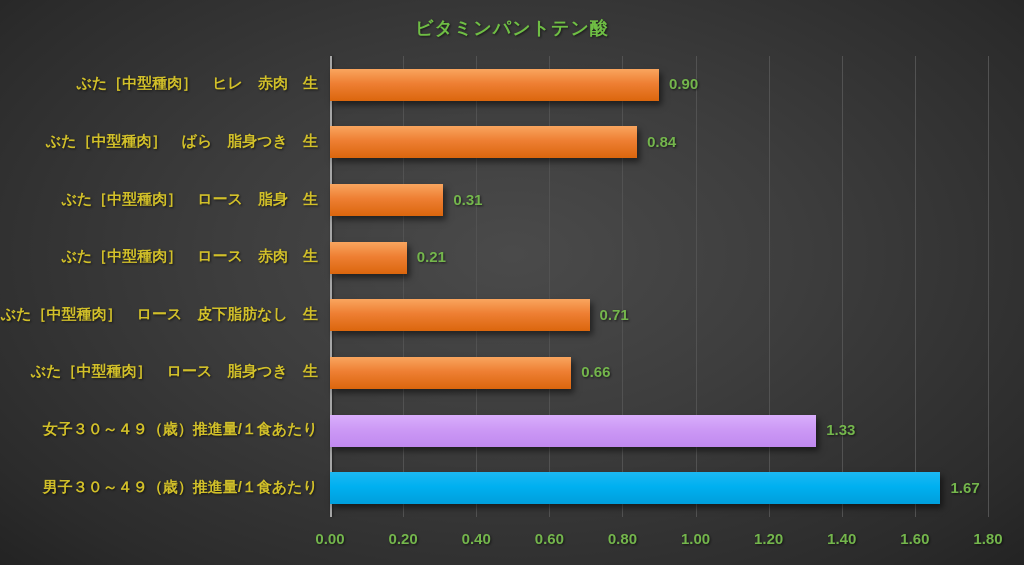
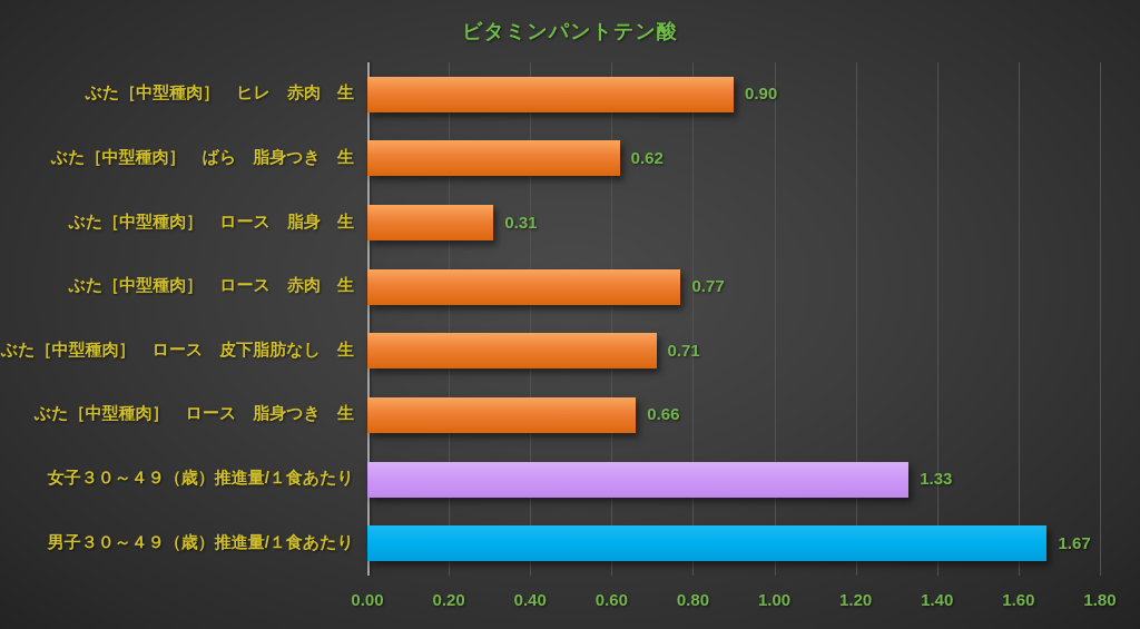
ぶた［中型種肉］ ばら 脂身つき 生: 0.84 -> 0.62
ぶた［中型種肉］ ロース 赤肉 生: 0.21 -> 0.77
